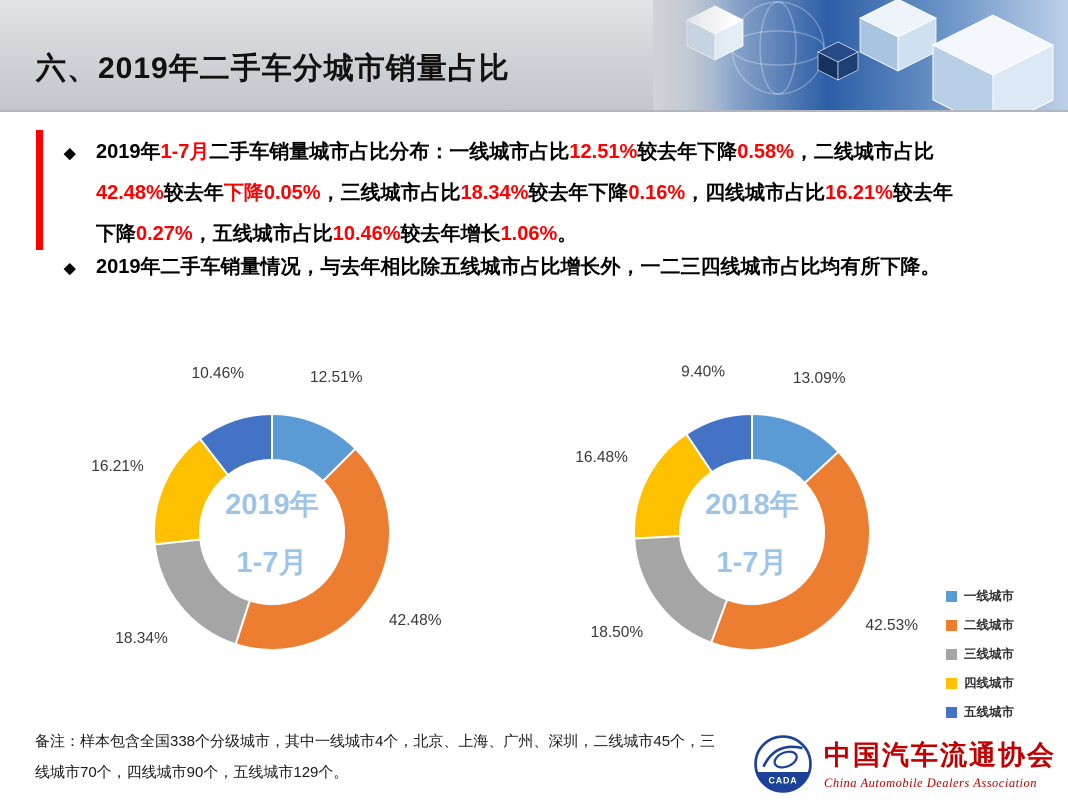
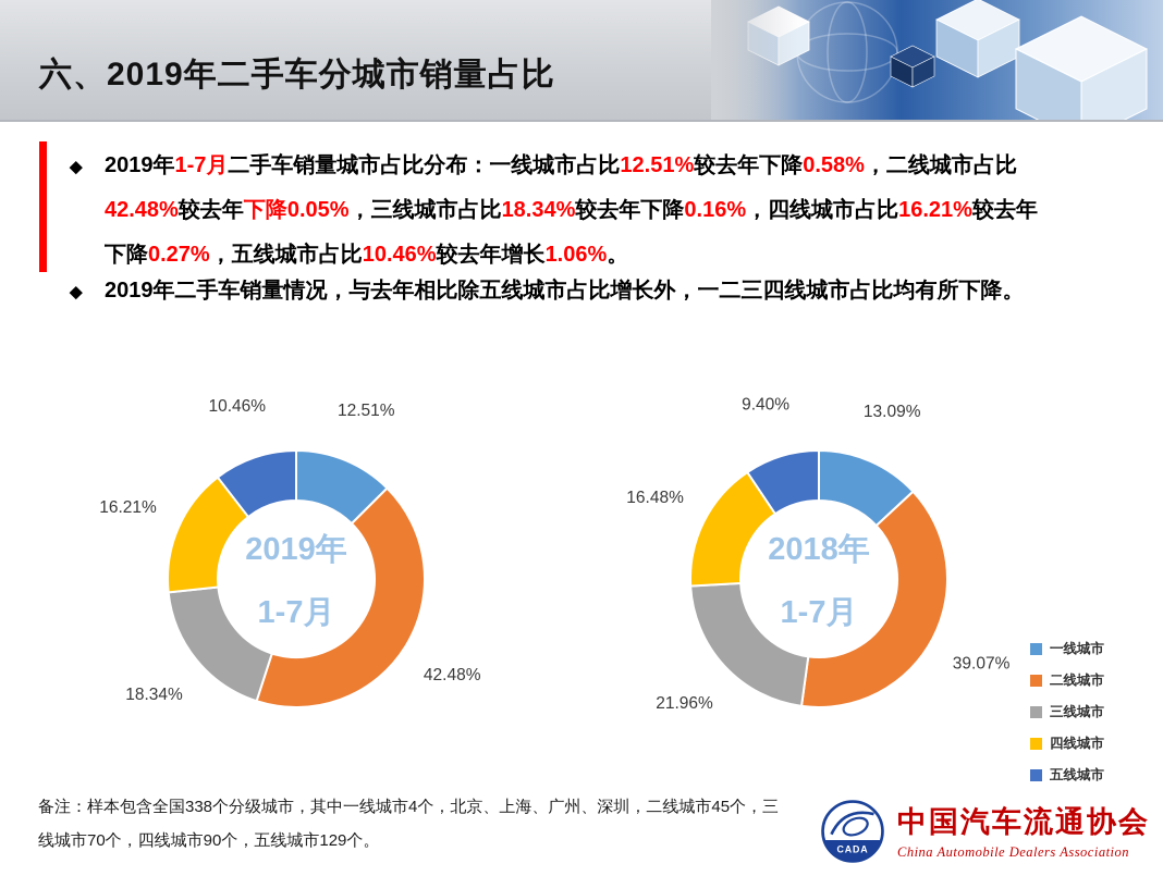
2018年1-7月/二线城市: 42.53% -> 39.07%
2018年1-7月/三线城市: 18.50% -> 21.96%
